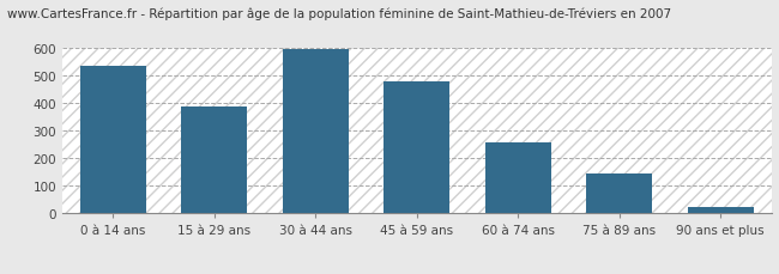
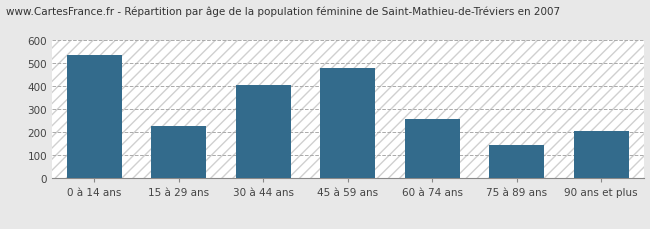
15 à 29 ans: 387 -> 230
30 à 44 ans: 597 -> 405
90 ans et plus: 22 -> 205
